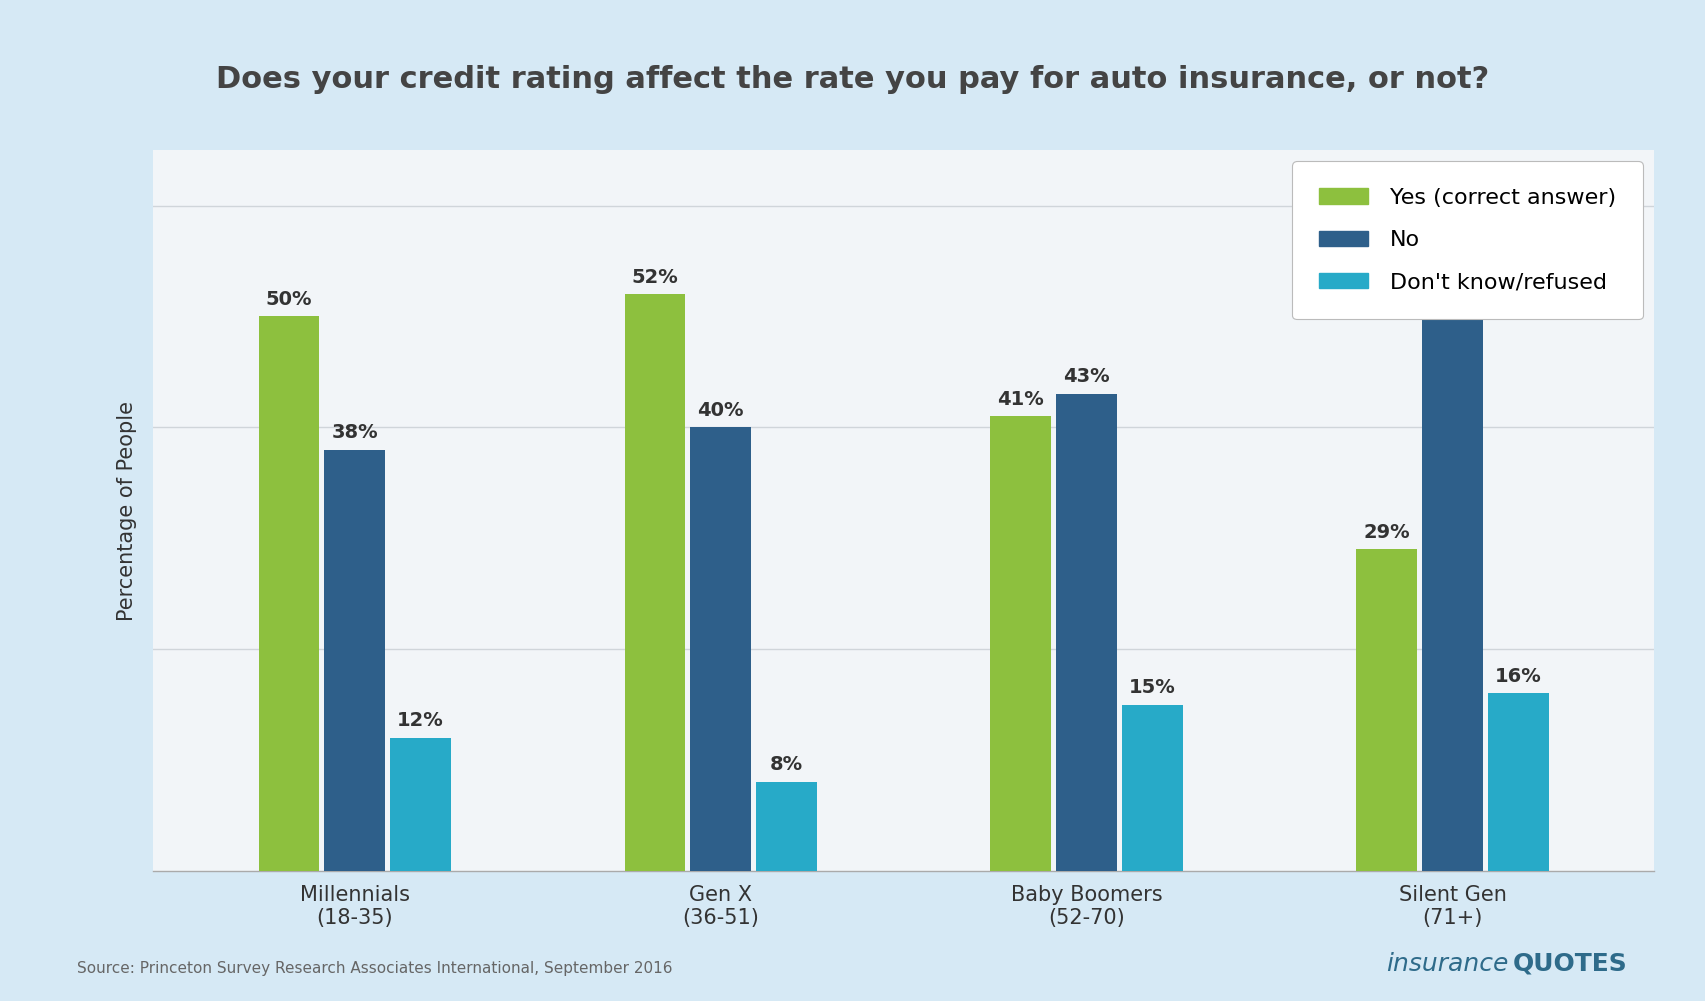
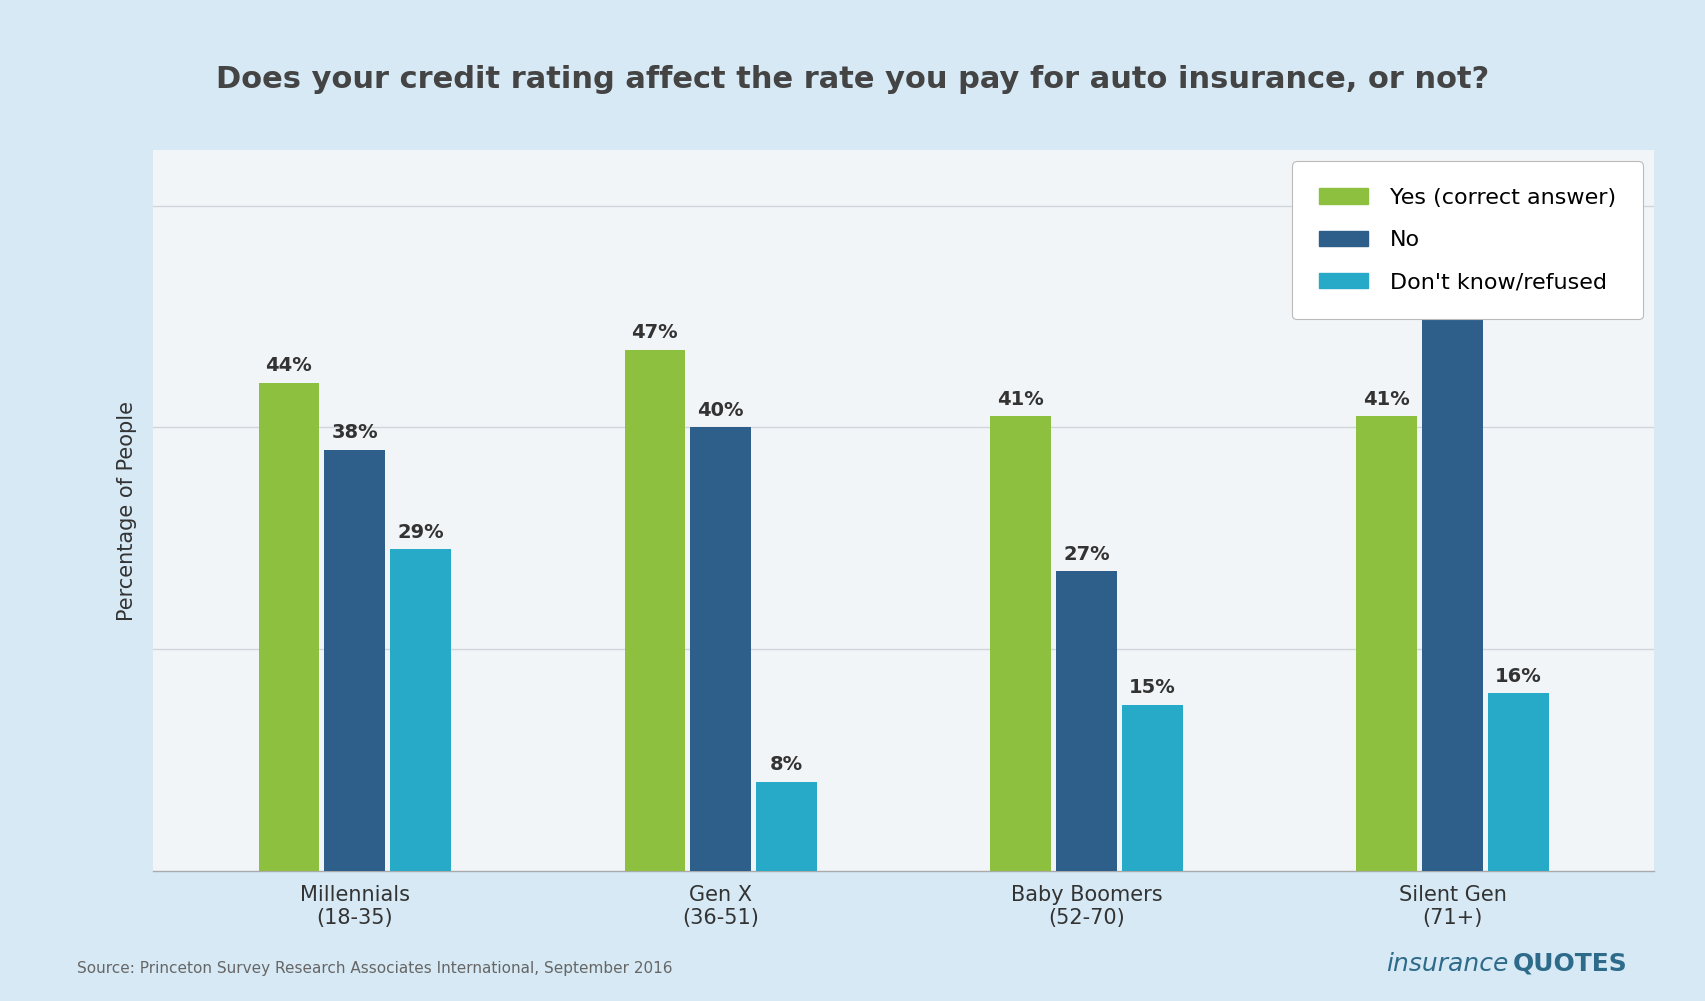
Yes (correct answer)/Millennials (18-35): 50% -> 44%
Don't know/refused/Millennials (18-35): 12% -> 29%
Yes (correct answer)/Gen X (36-51): 52% -> 47%
No/Baby Boomers (52-70): 43% -> 27%
Yes (correct answer)/Silent Gen (71+): 29% -> 41%
